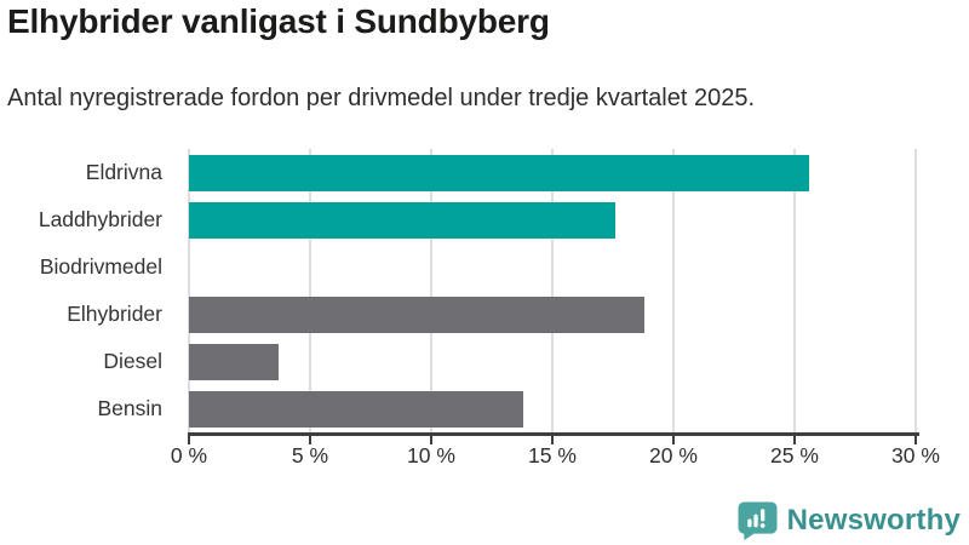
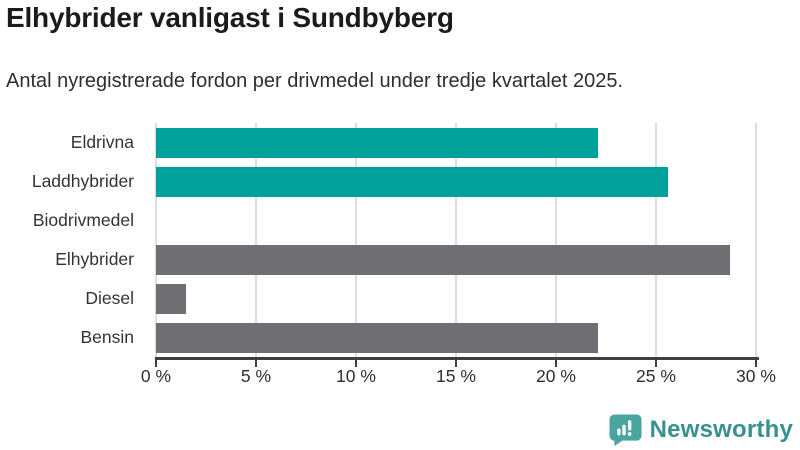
Eldrivna: 25.6% -> 22.1%
Laddhybrider: 17.6% -> 25.6%
Elhybrider: 18.8% -> 28.7%
Diesel: 3.7% -> 1.5%
Bensin: 13.8% -> 22.1%
